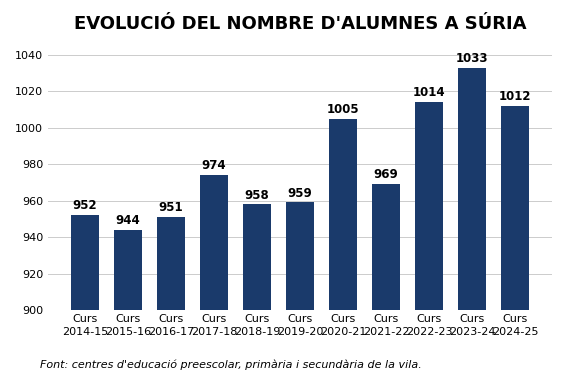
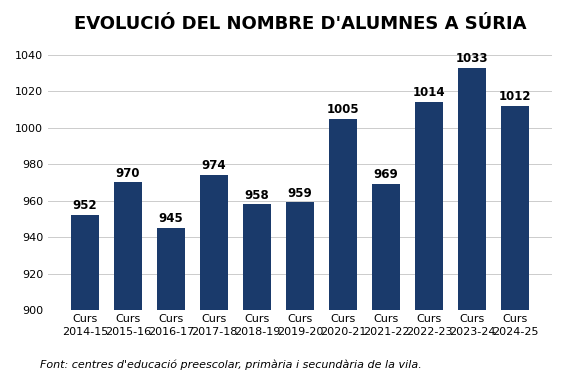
Curs 2015-16: 944 -> 970
Curs 2016-17: 951 -> 945
